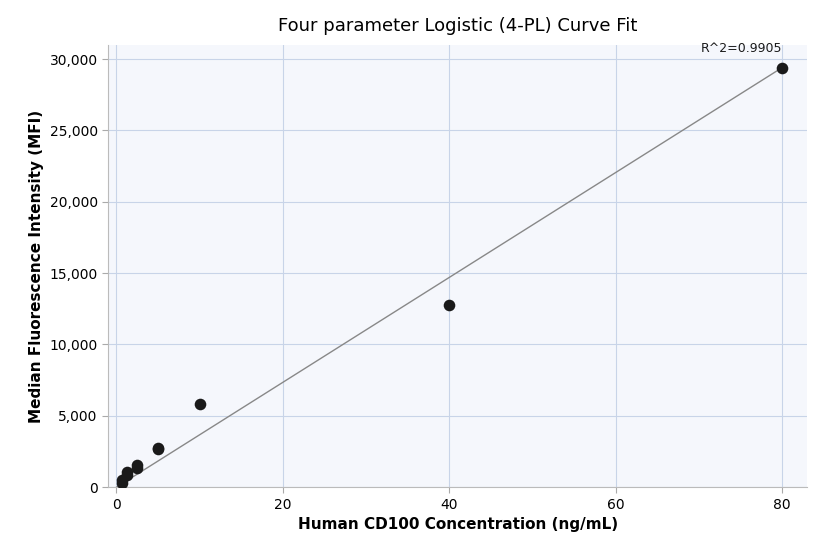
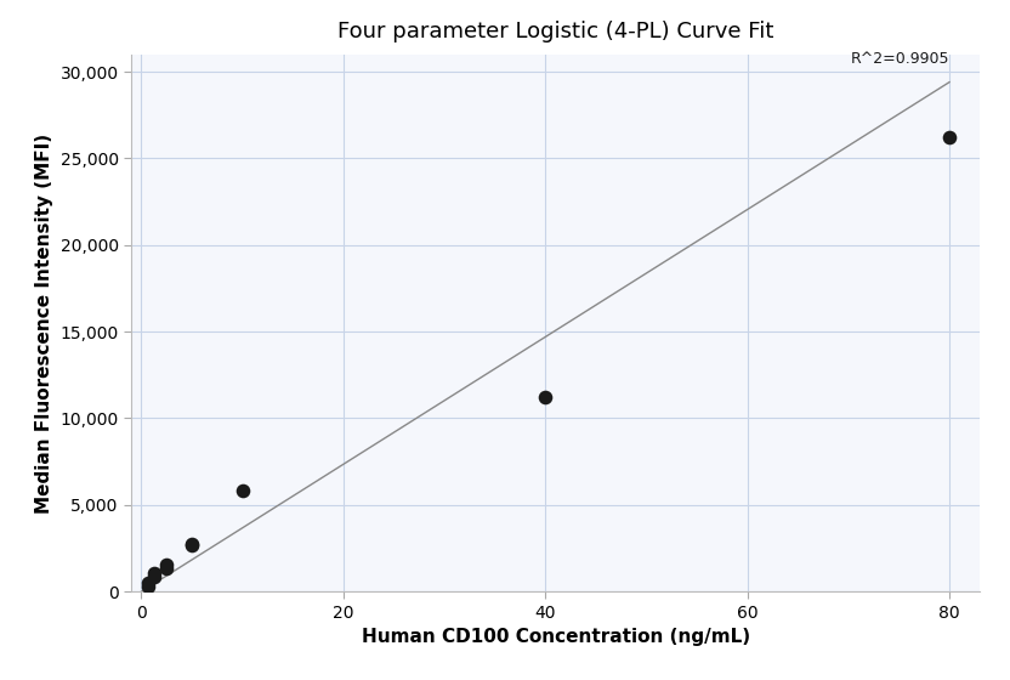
40: 12,800 -> 11,200
80: 29,400 -> 26,200
